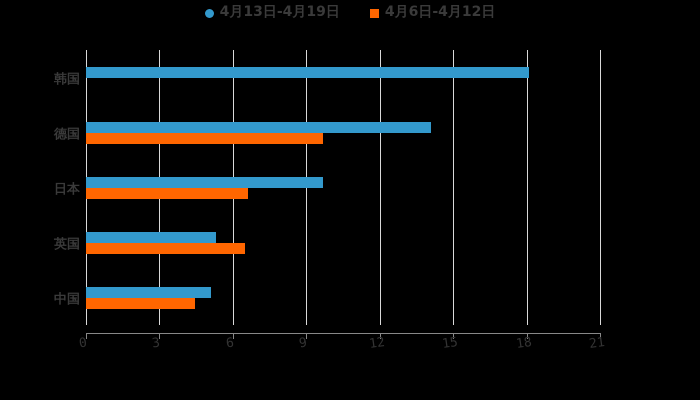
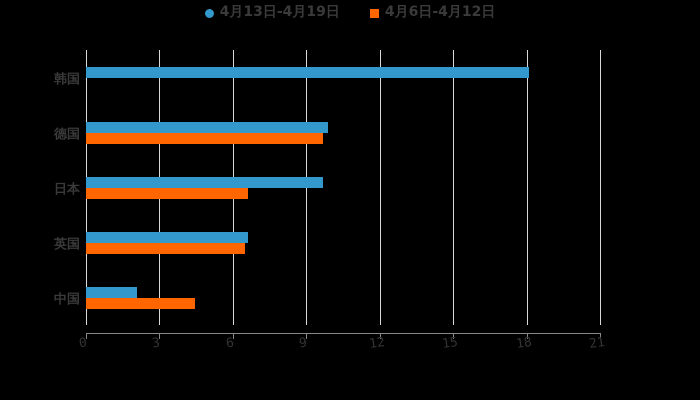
4月13日-4月19日/德国: 14.1 -> 9.9
4月13日-4月19日/英国: 5.3 -> 6.6
4月13日-4月19日/中国: 5.1 -> 2.1
